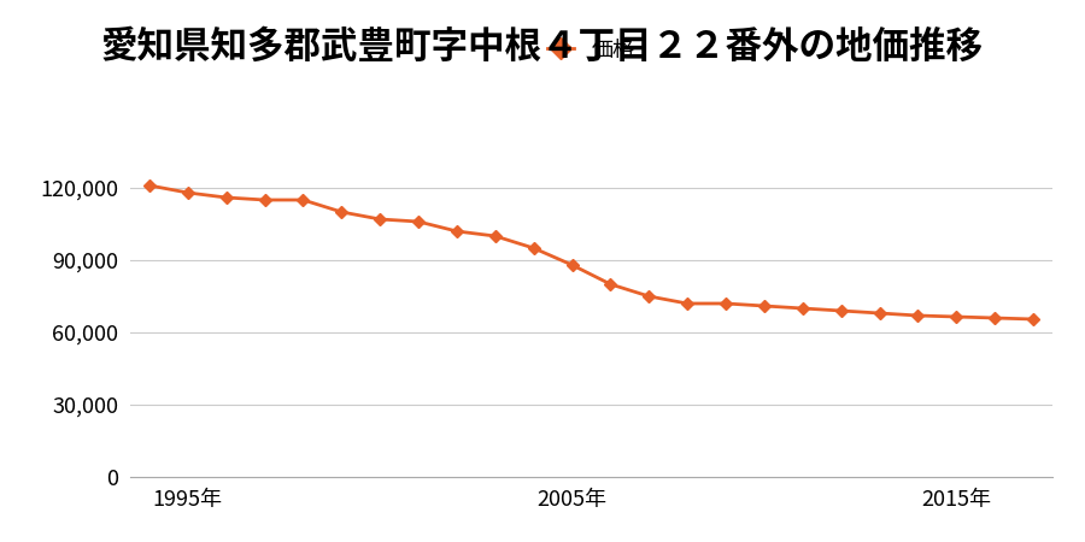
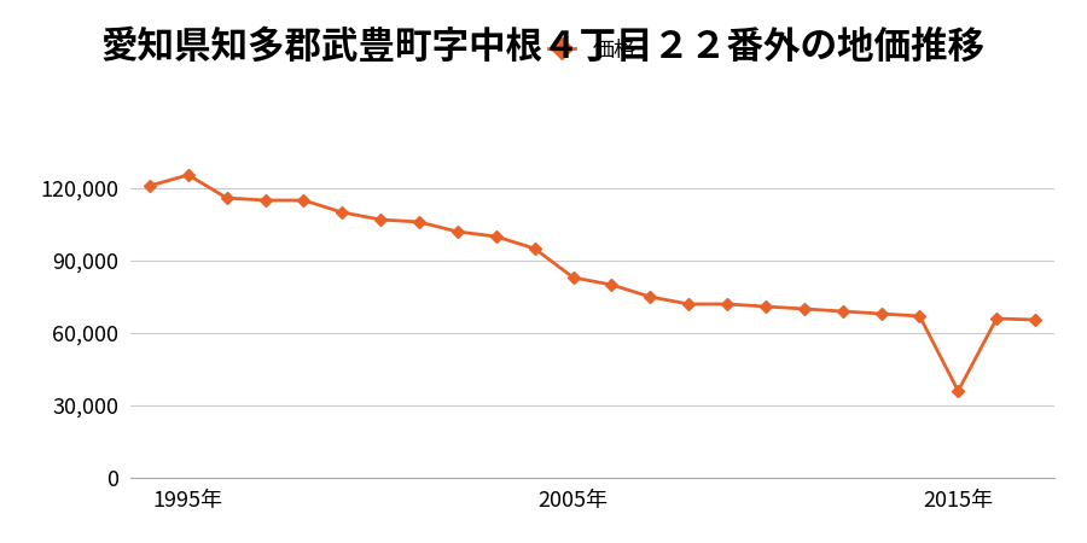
1995年: 118,000 -> 125,500
2005年: 88,000 -> 83,000
2015年: 66,500 -> 36,000
